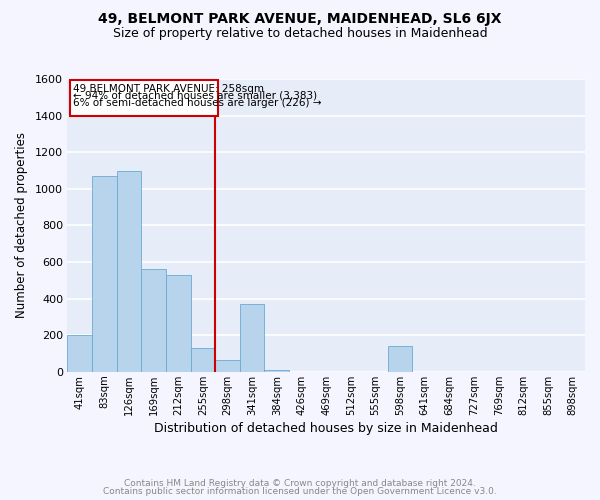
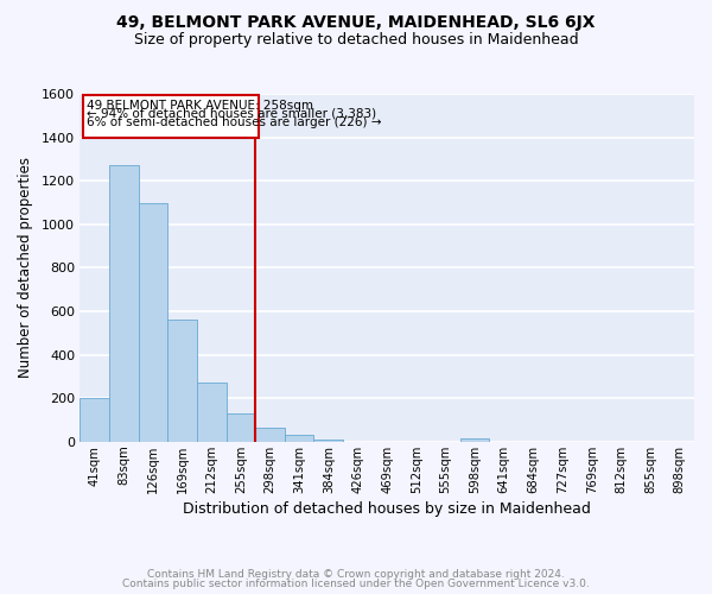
83sqm: 1070 -> 1270
212sqm: 530 -> 280
341sqm: 370 -> 30
598sqm: 140 -> 20
